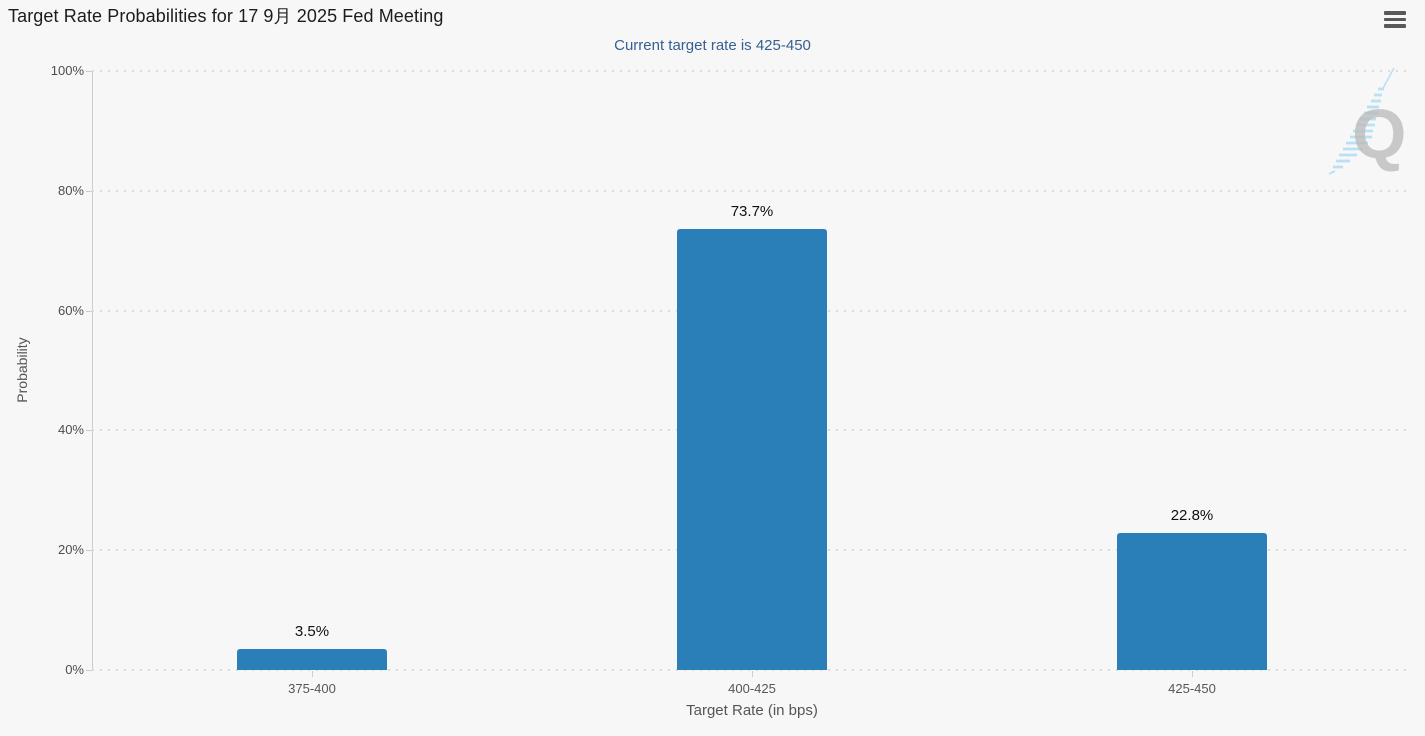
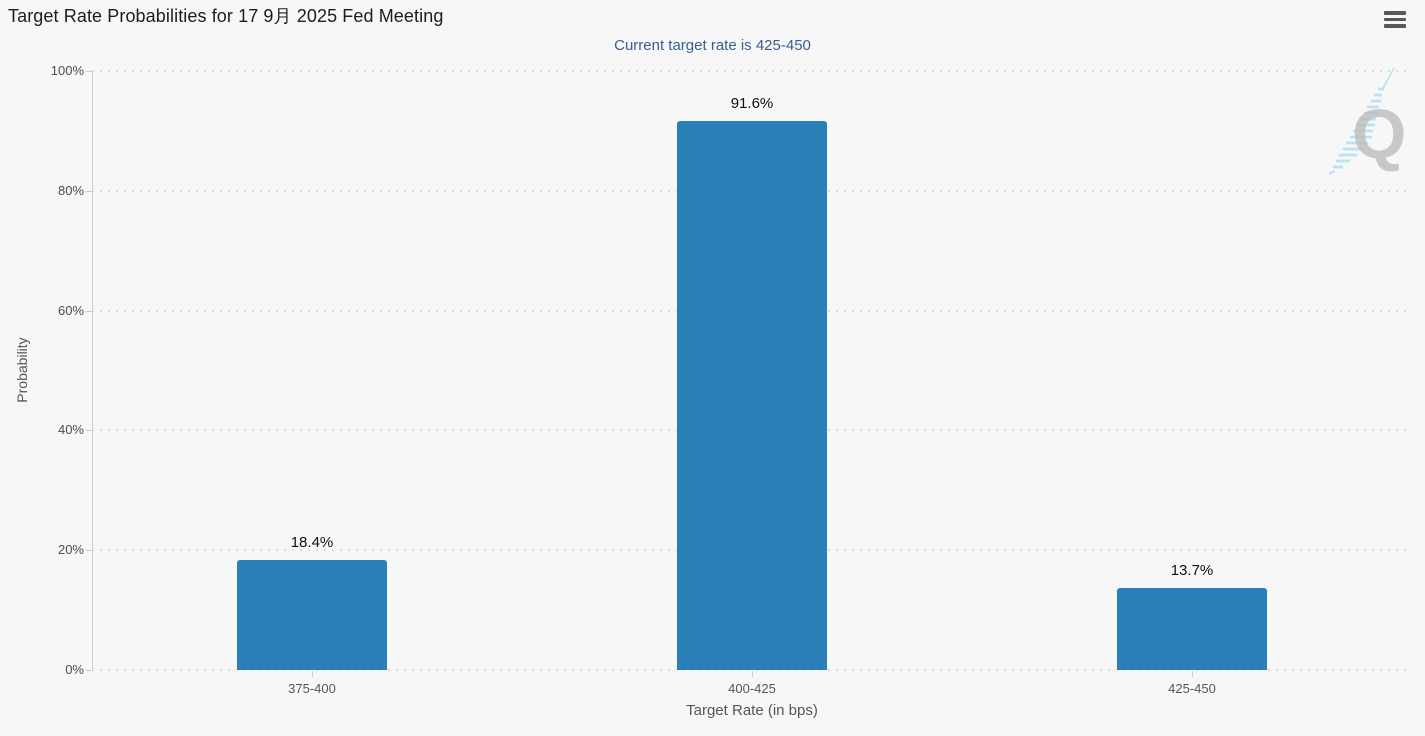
375-400: 3.5% -> 18.4%
400-425: 73.7% -> 91.6%
425-450: 22.8% -> 13.7%
